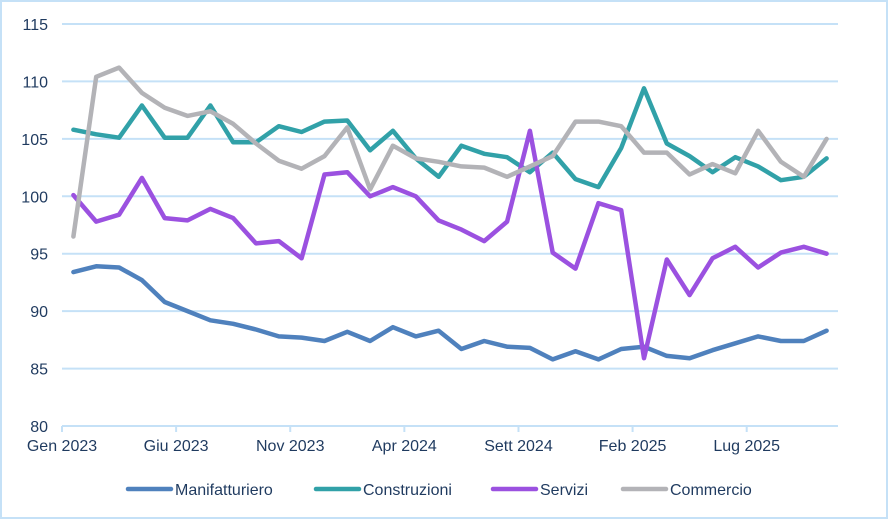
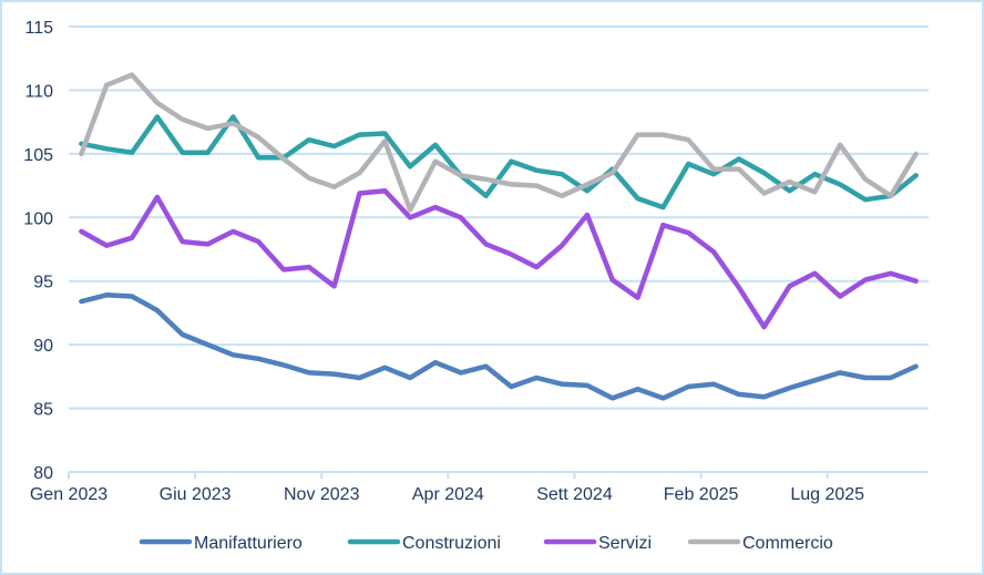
Servizi/Gen 2023: 100.1 -> 98.9
Commercio/Gen 2023: 96.5 -> 105.0
Servizi/Sett 2024: 105.7 -> 100.2
Construzioni/Feb 2025: 109.4 -> 103.4
Servizi/Feb 2025: 85.9 -> 97.3
